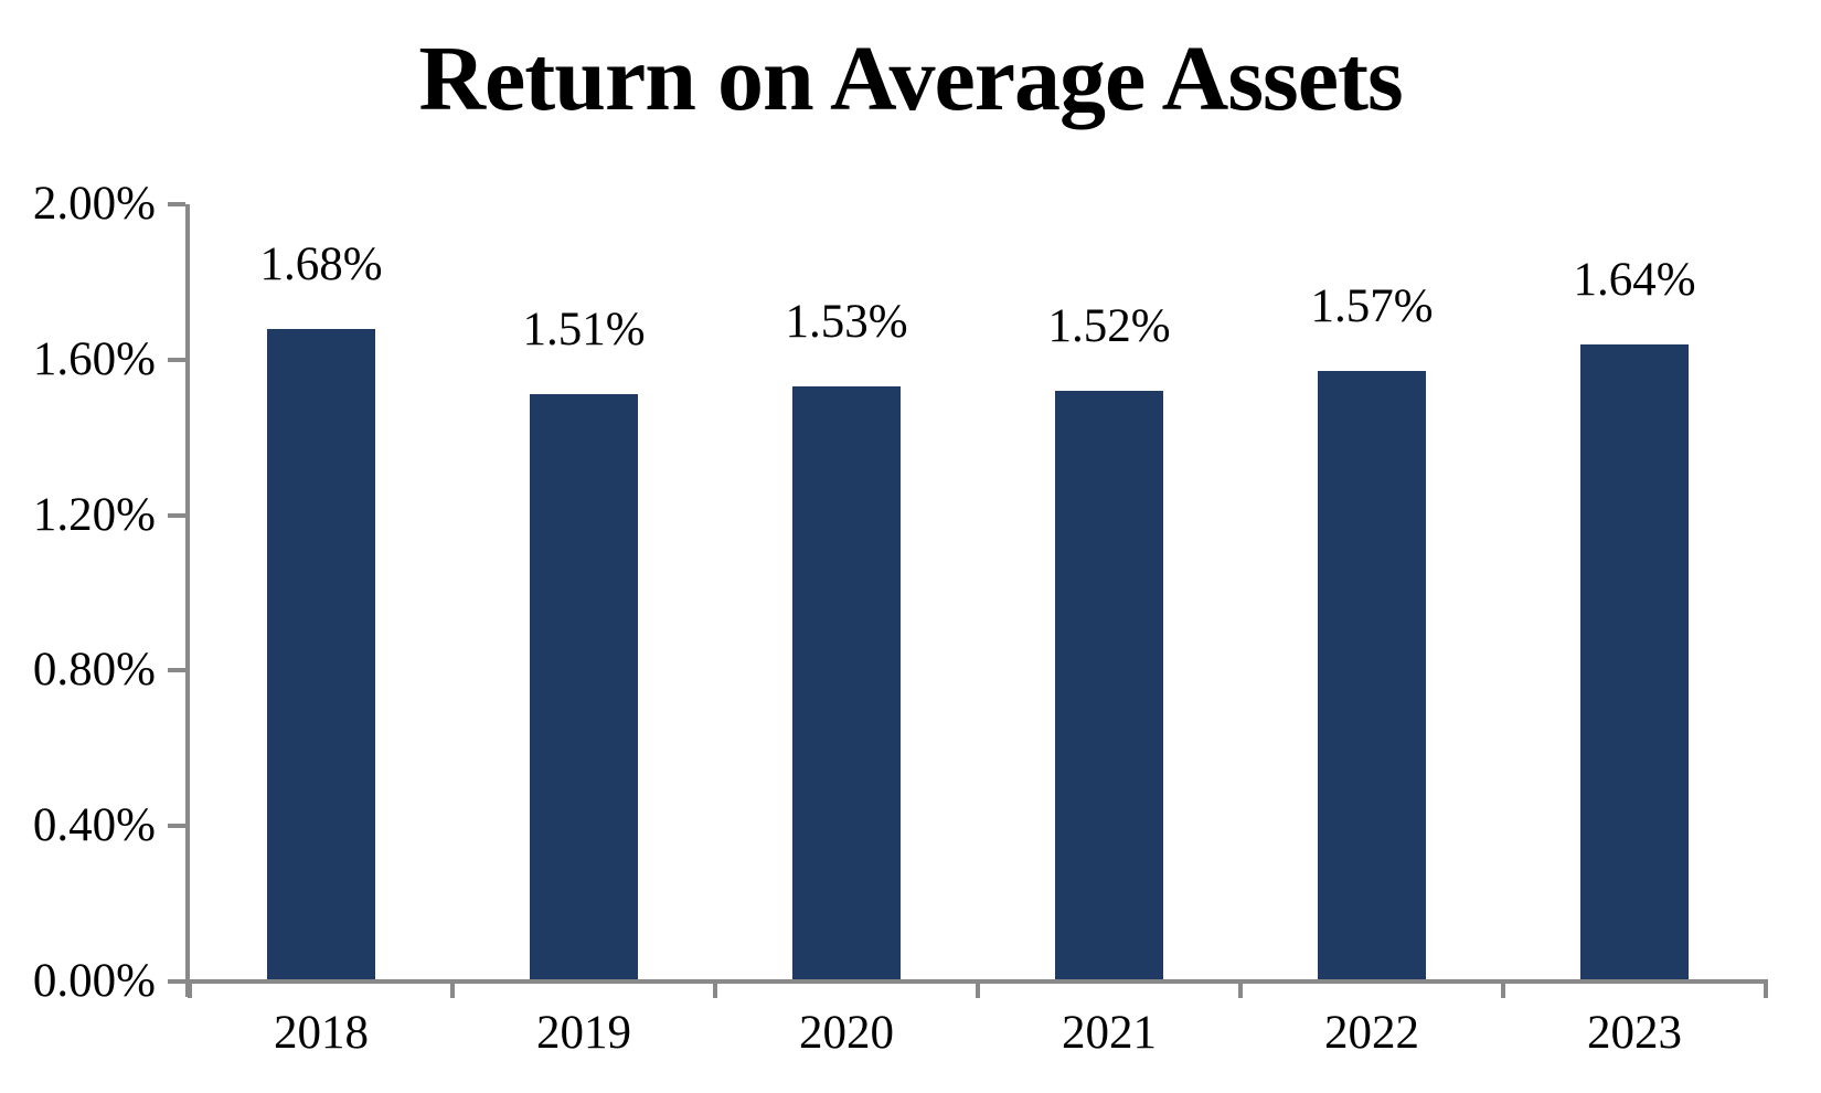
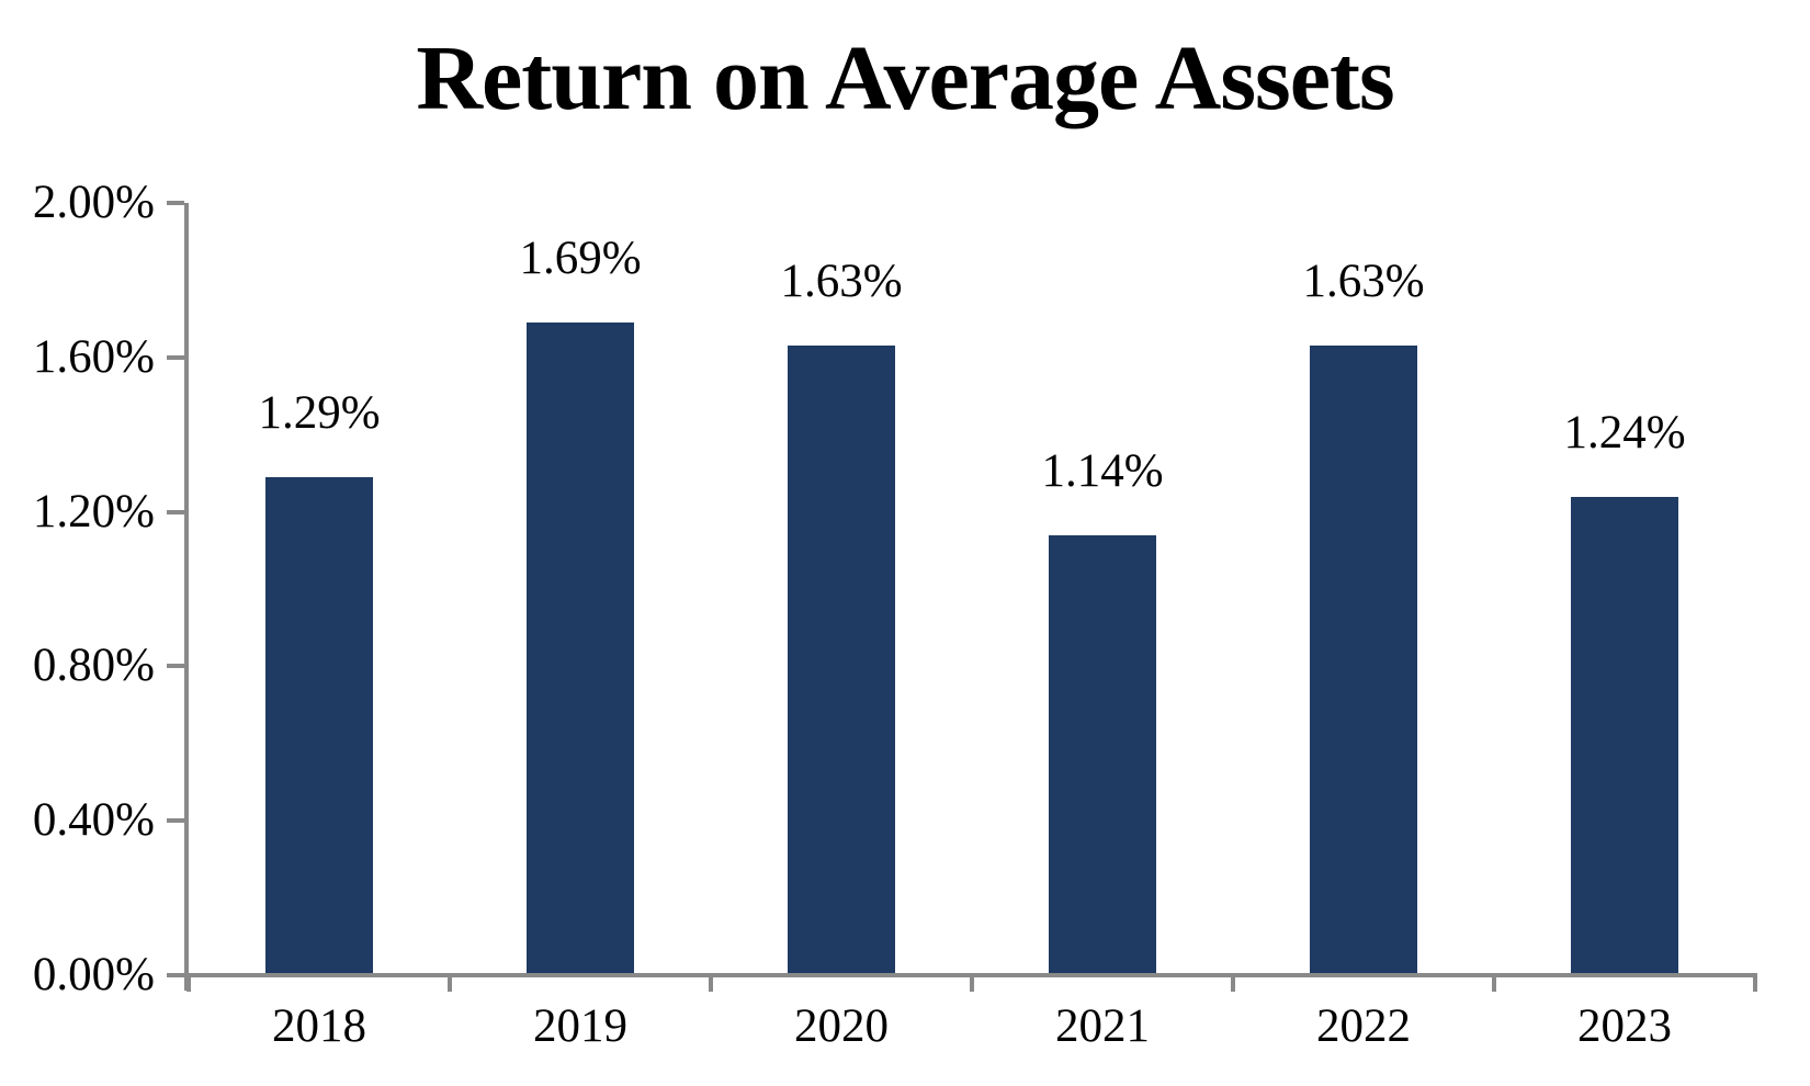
2018: 1.68% -> 1.29%
2019: 1.51% -> 1.69%
2020: 1.53% -> 1.63%
2021: 1.52% -> 1.14%
2022: 1.57% -> 1.63%
2023: 1.64% -> 1.24%
